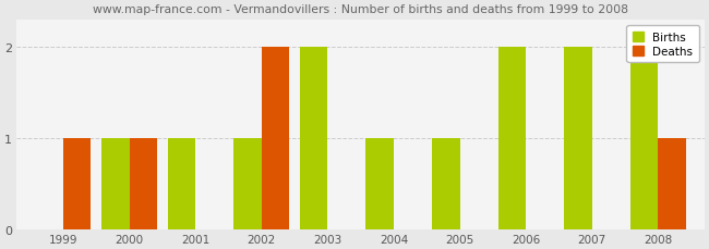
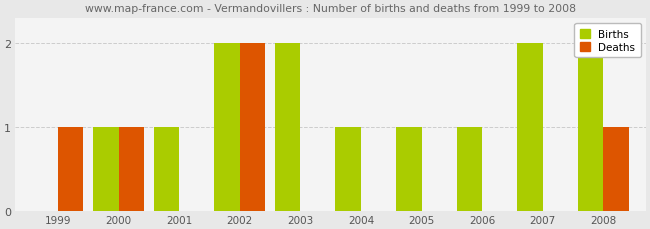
Births/2002: 1 -> 2
Births/2006: 2 -> 1
